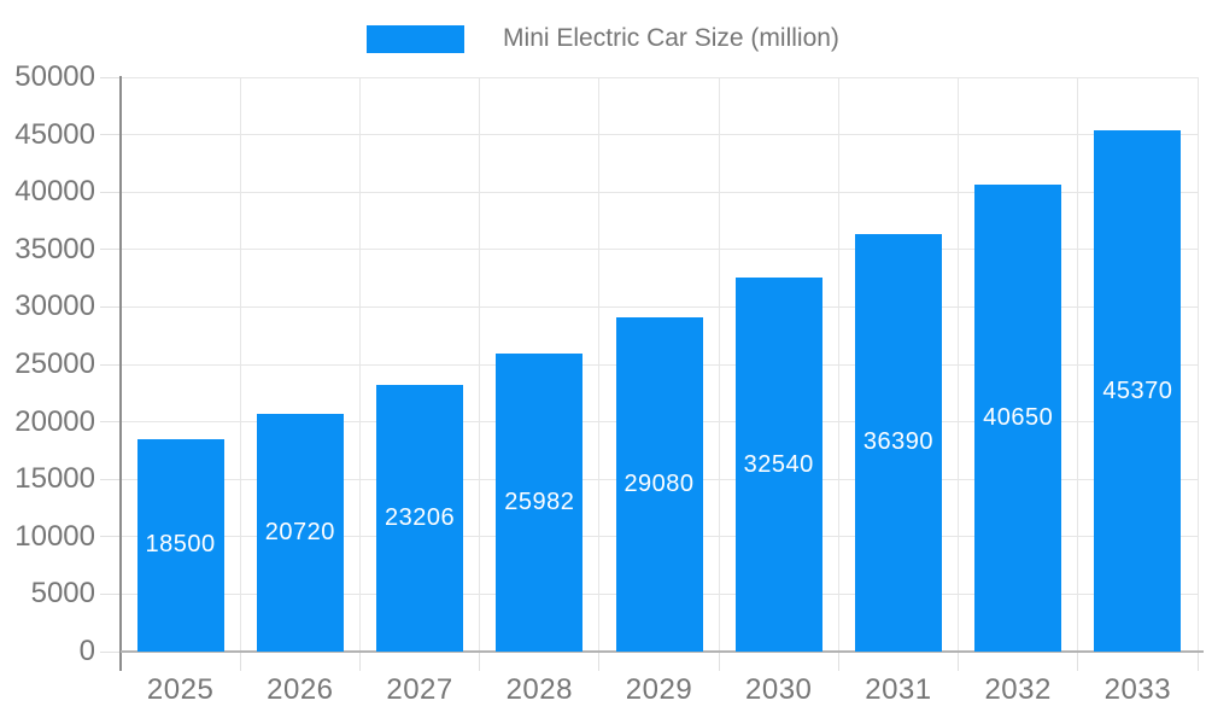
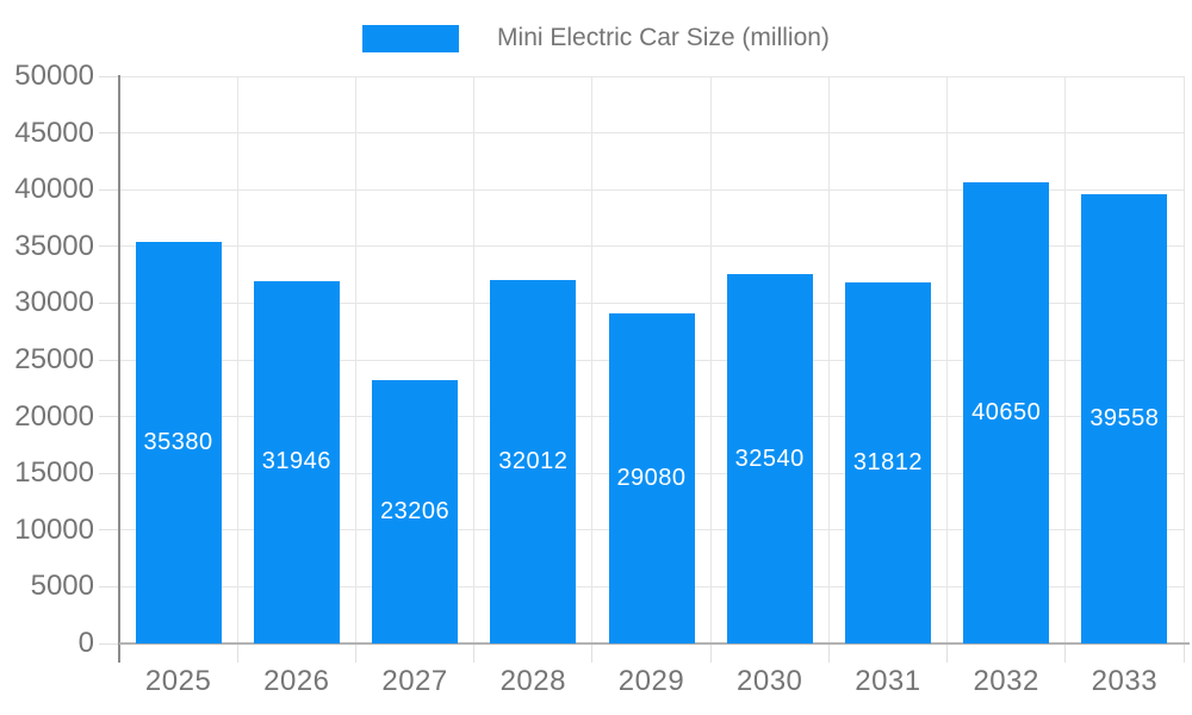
2025: 18500 -> 35380
2026: 20720 -> 31946
2028: 25982 -> 32012
2031: 36390 -> 31812
2033: 45370 -> 39558
